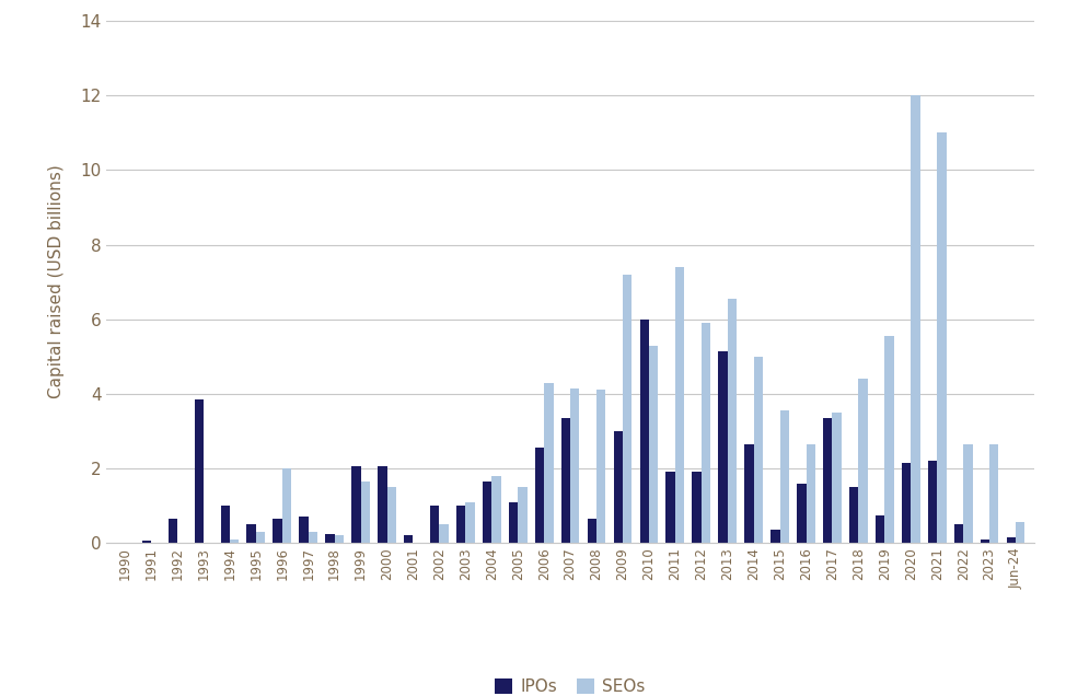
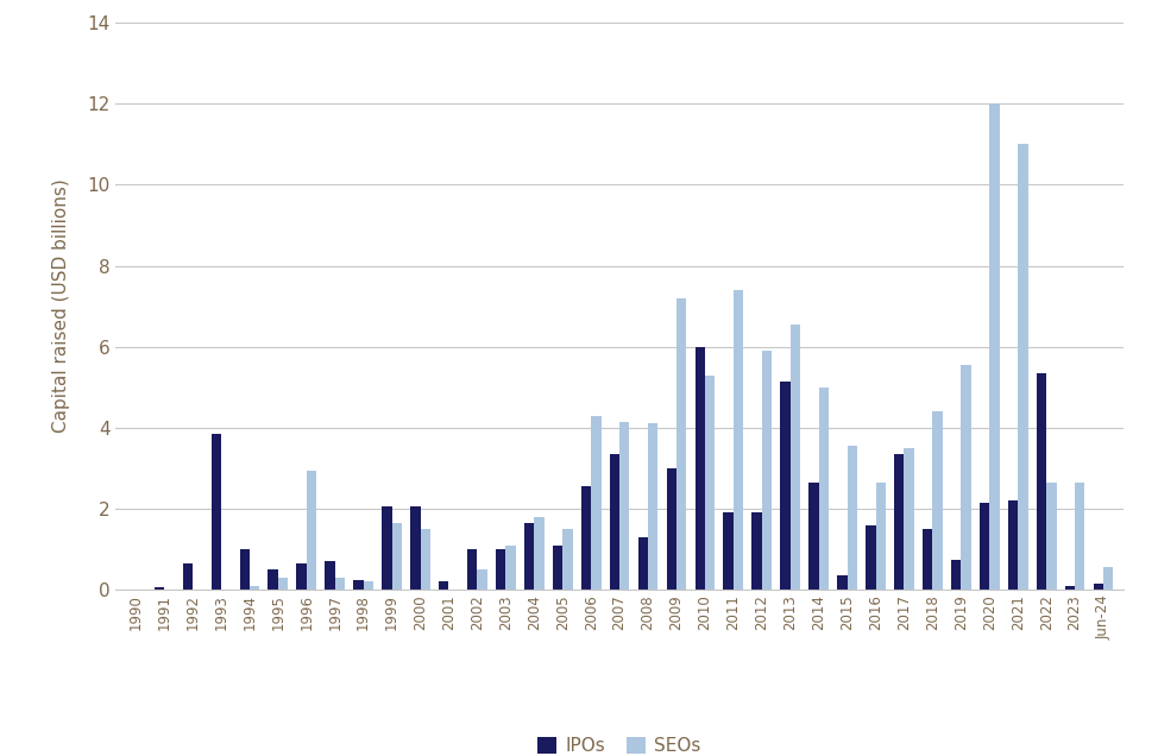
SEOs/1996: 2.00 -> 2.95
IPOs/2008: 0.65 -> 1.30
IPOs/2022: 0.50 -> 5.35
